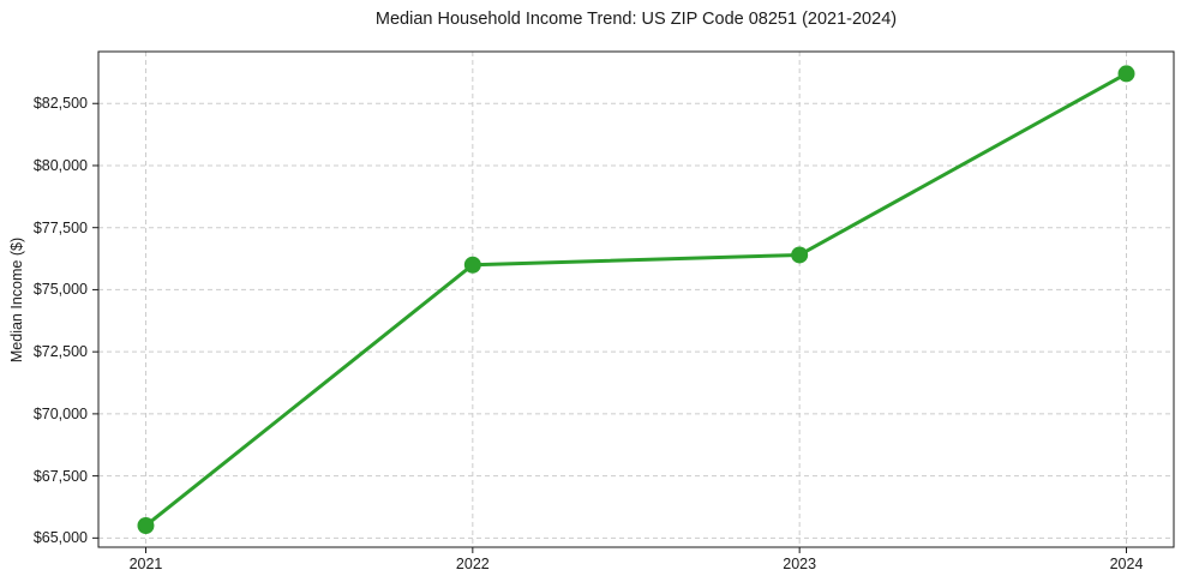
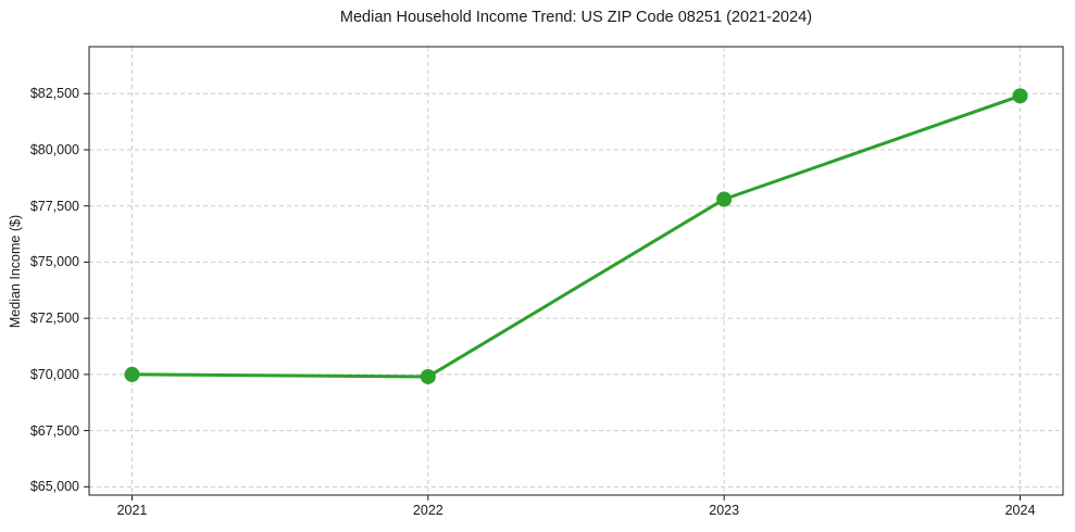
2021: $65500 -> $70000
2022: $76000 -> $69900
2023: $76400 -> $77800
2024: $83700 -> $82400
